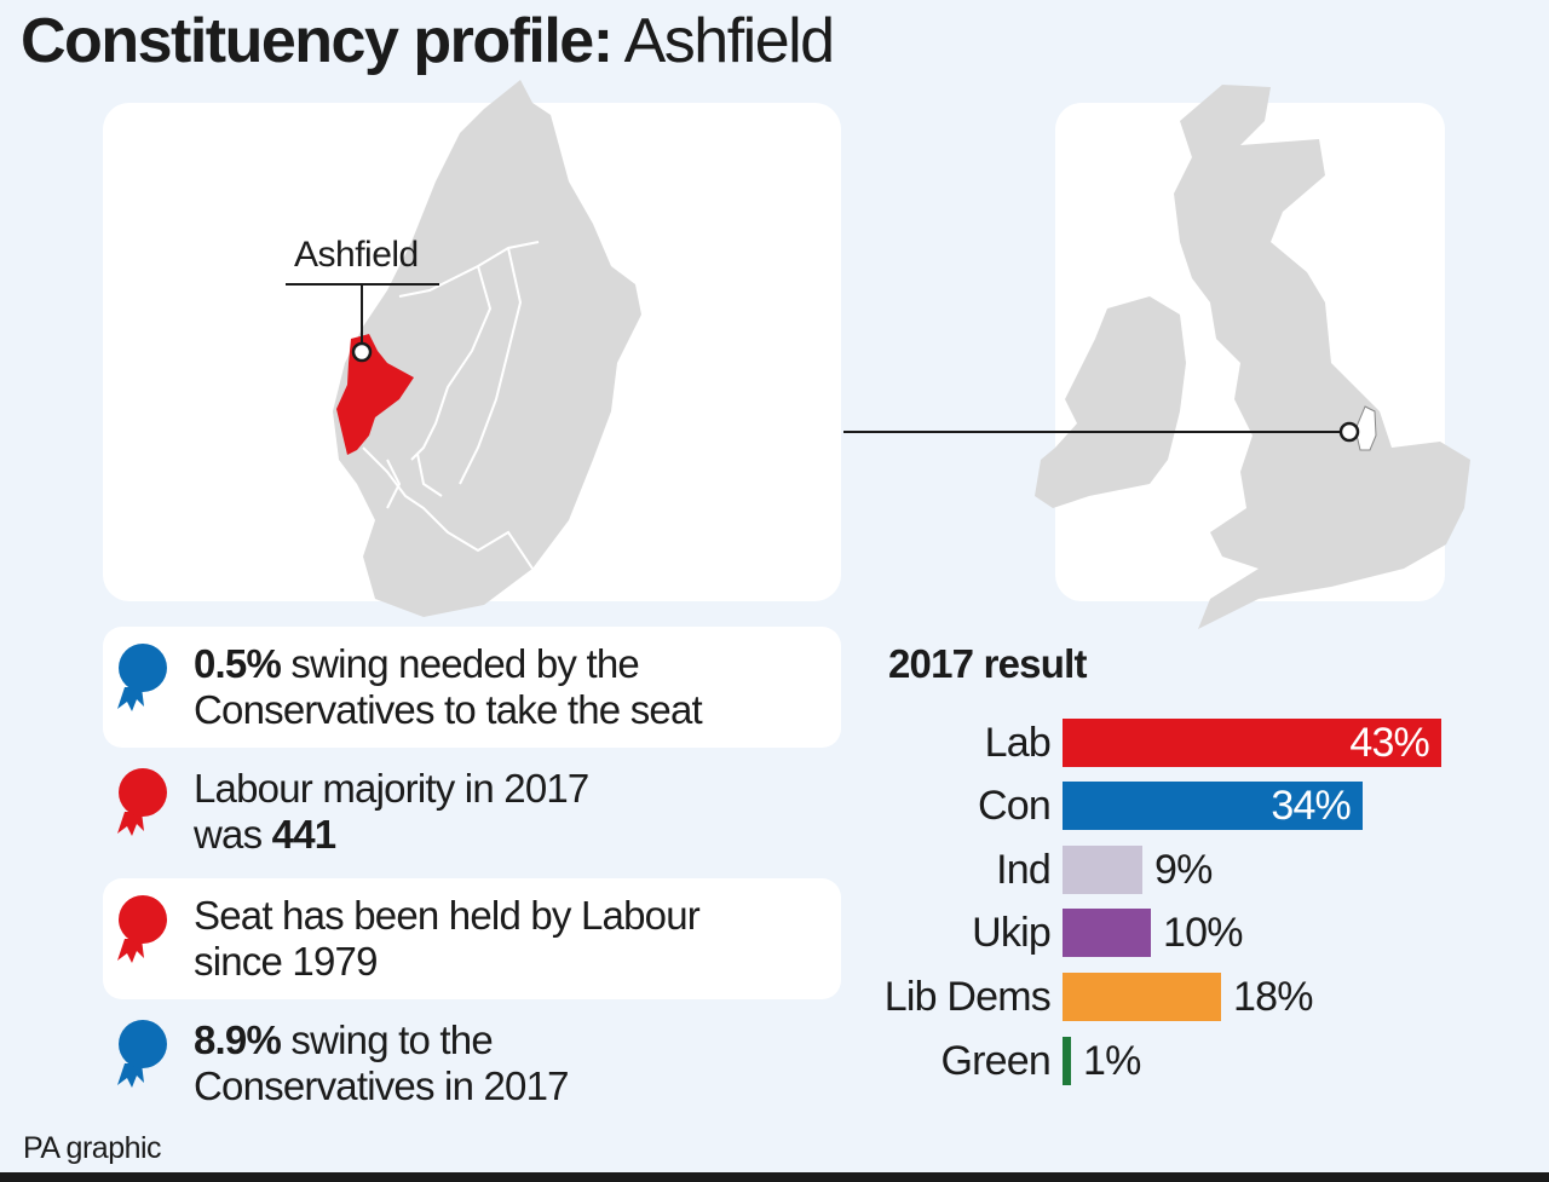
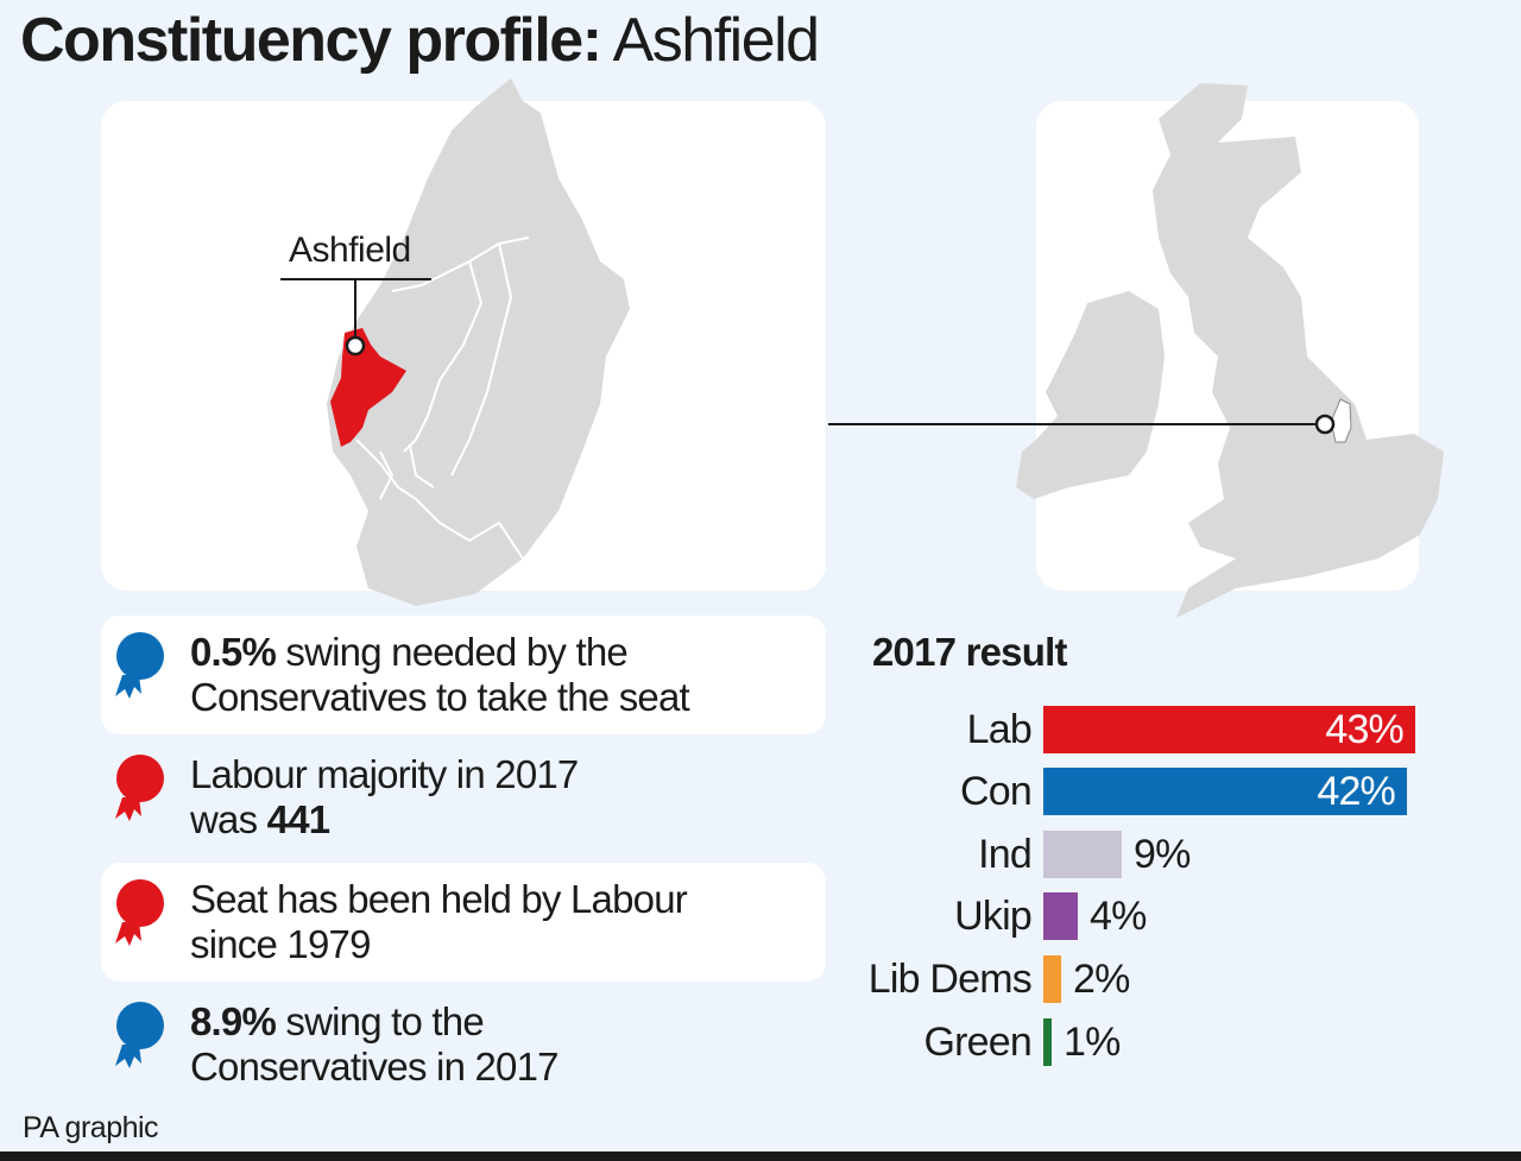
Con: 34% -> 42%
Ukip: 10% -> 4%
Lib Dems: 18% -> 2%
